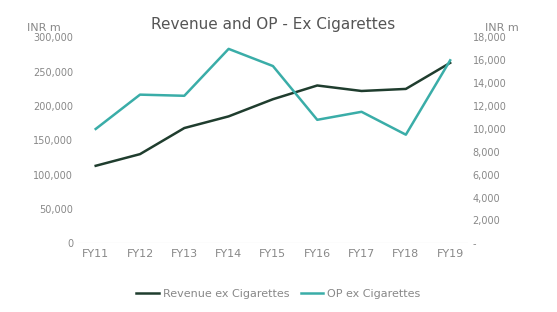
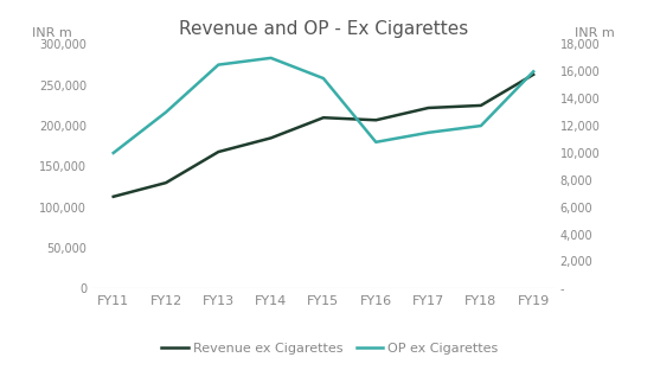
OP ex Cigarettes/FY13: 12,900 -> 16,500
Revenue ex Cigarettes/FY16: 230,000 -> 207,000
OP ex Cigarettes/FY18: 9,500 -> 12,000
